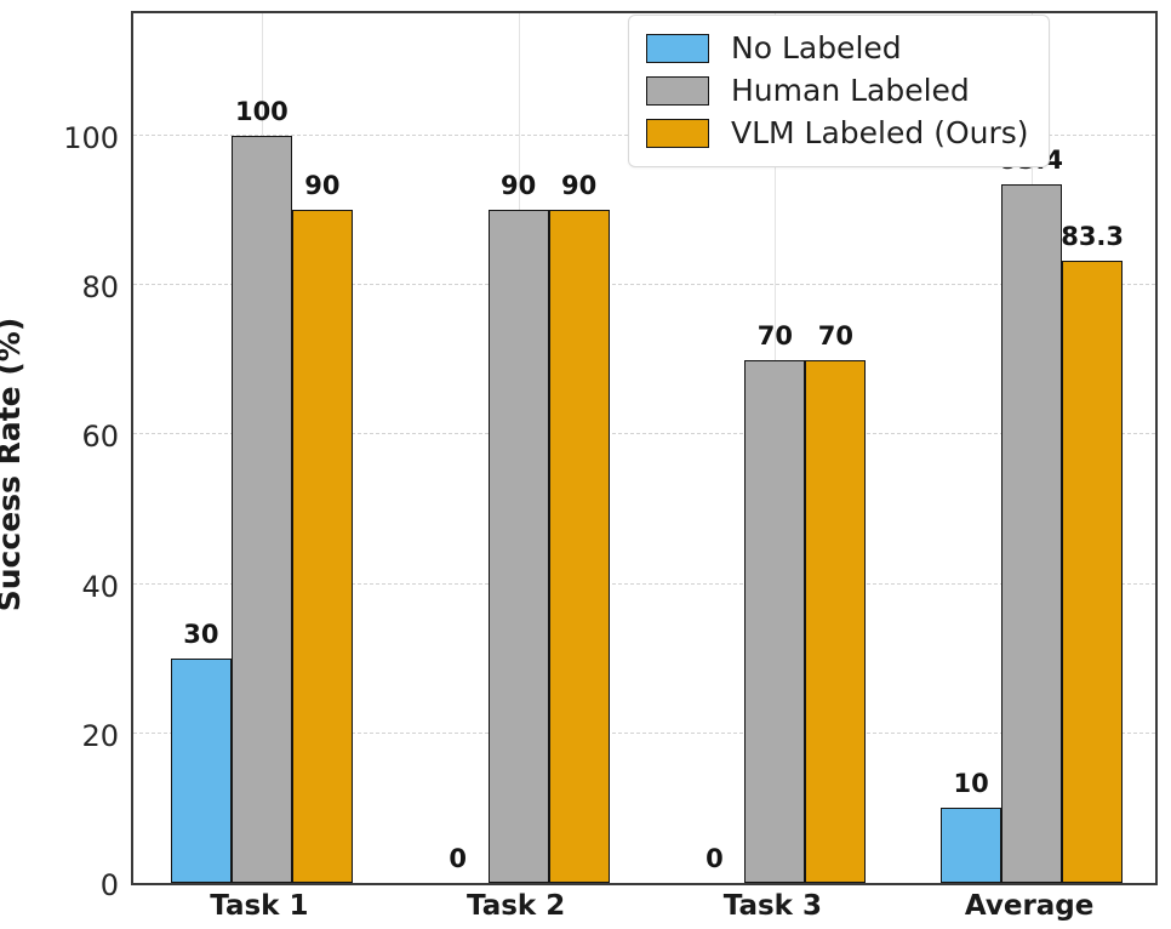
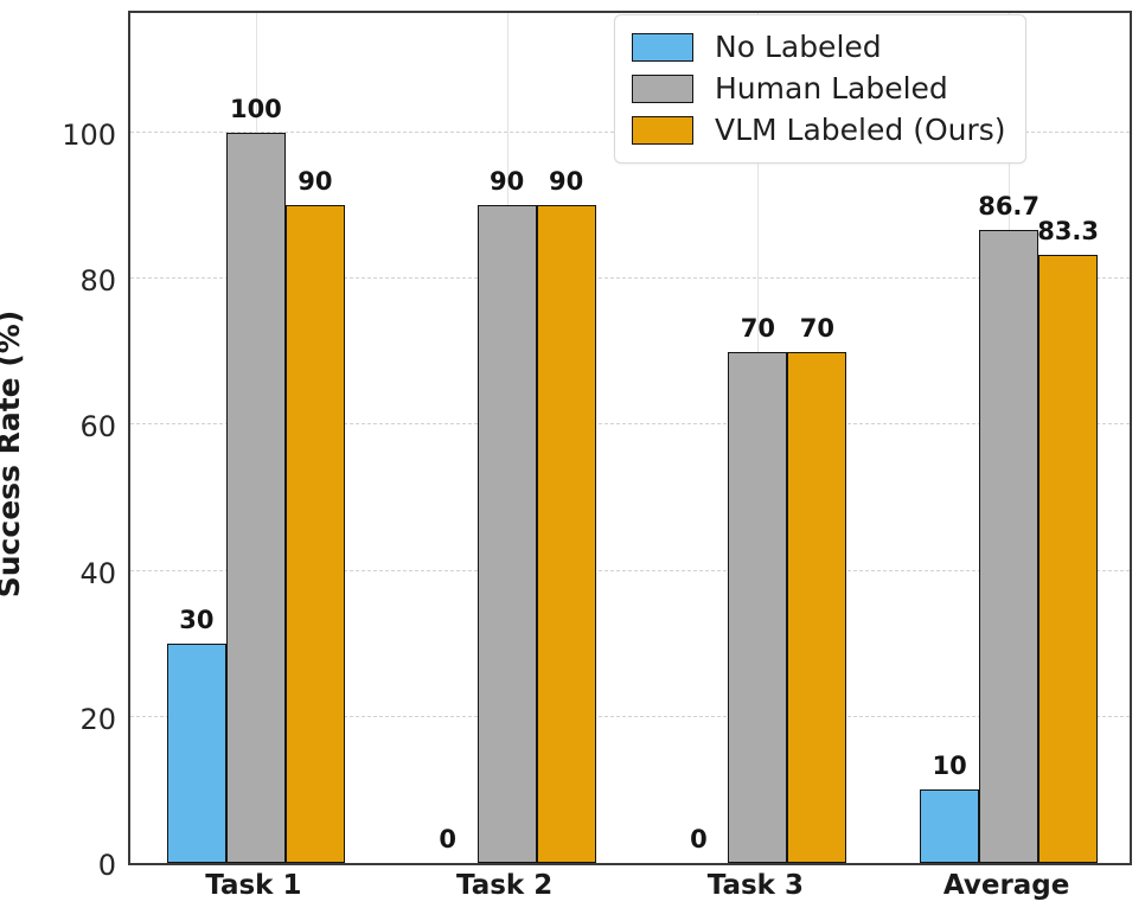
Human Labeled/Average: 93.4 -> 86.7
